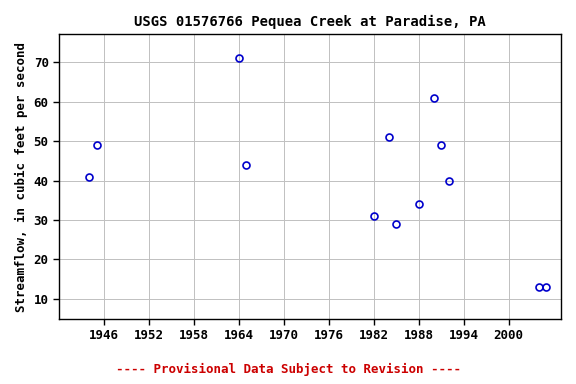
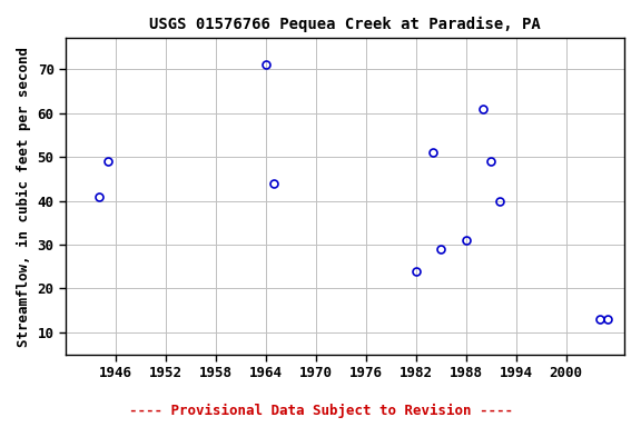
1982: 31 -> 24
1988: 34 -> 31
